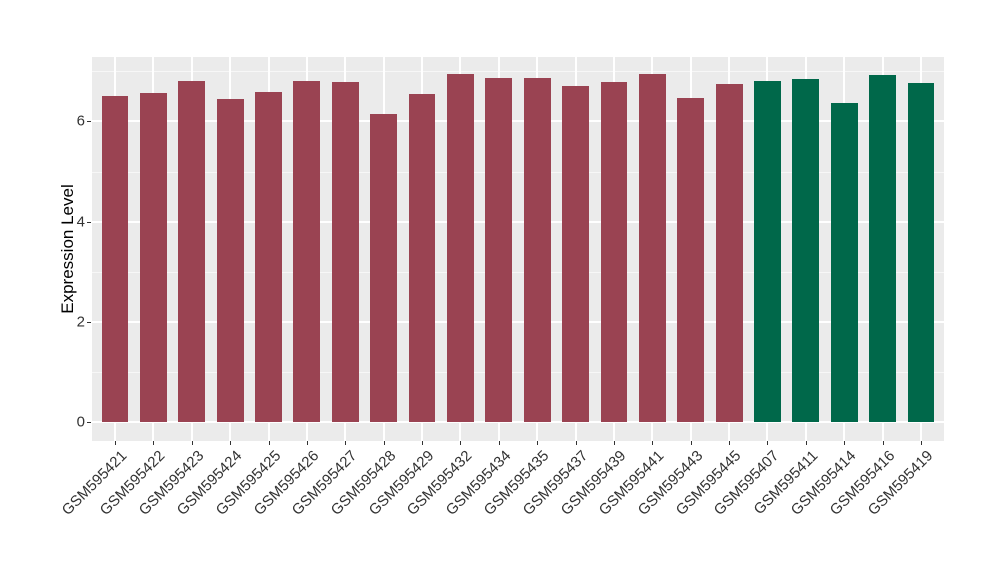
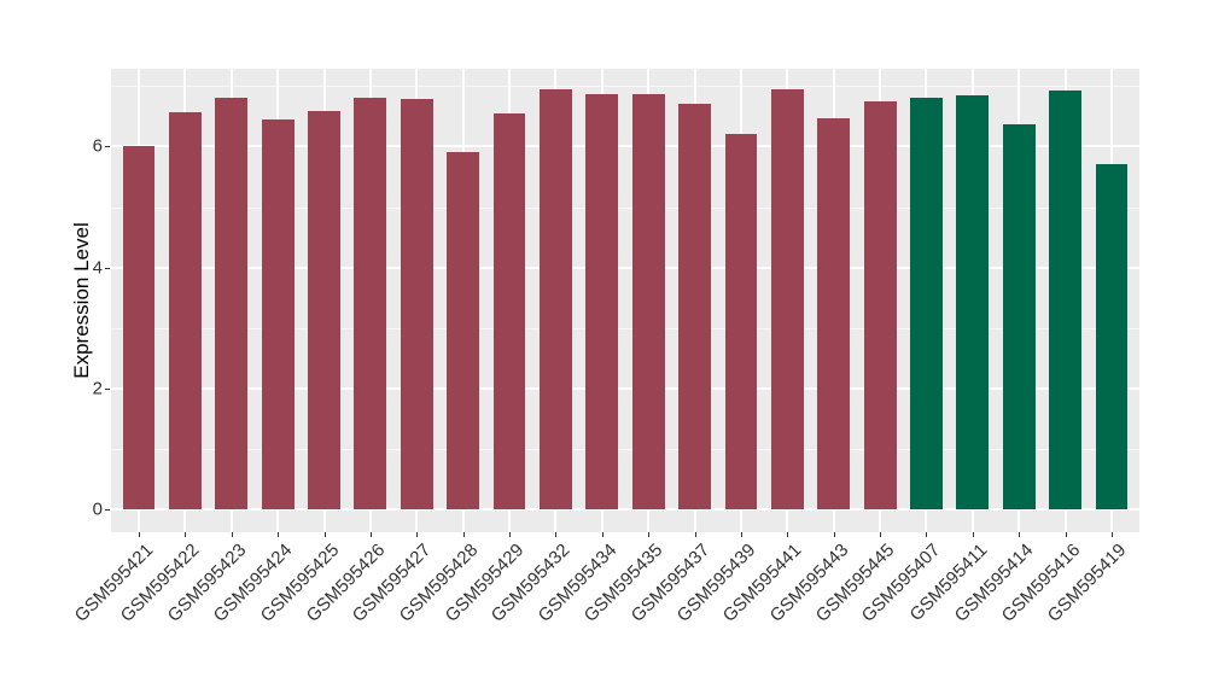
GSM595421: 6.5 -> 6.0
GSM595428: 6.1 -> 5.9
GSM595439: 6.8 -> 6.2
GSM595419: 6.8 -> 5.7
